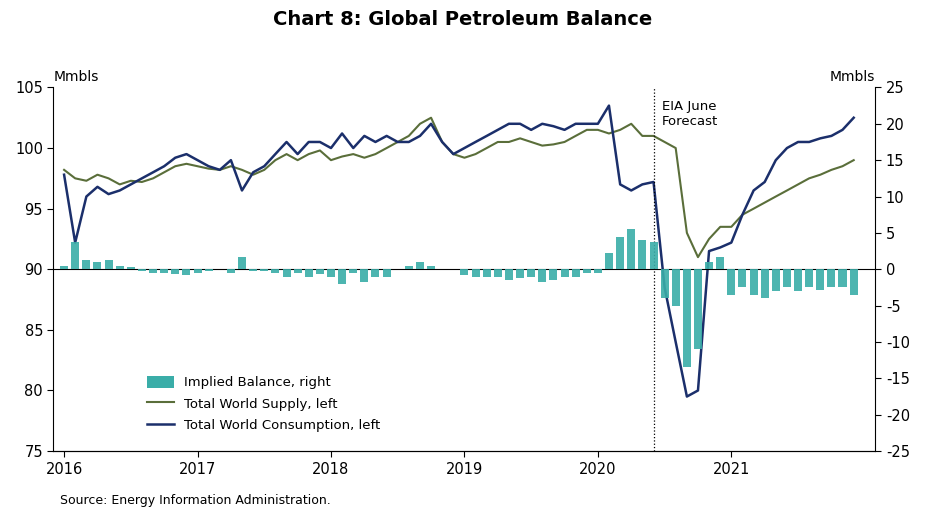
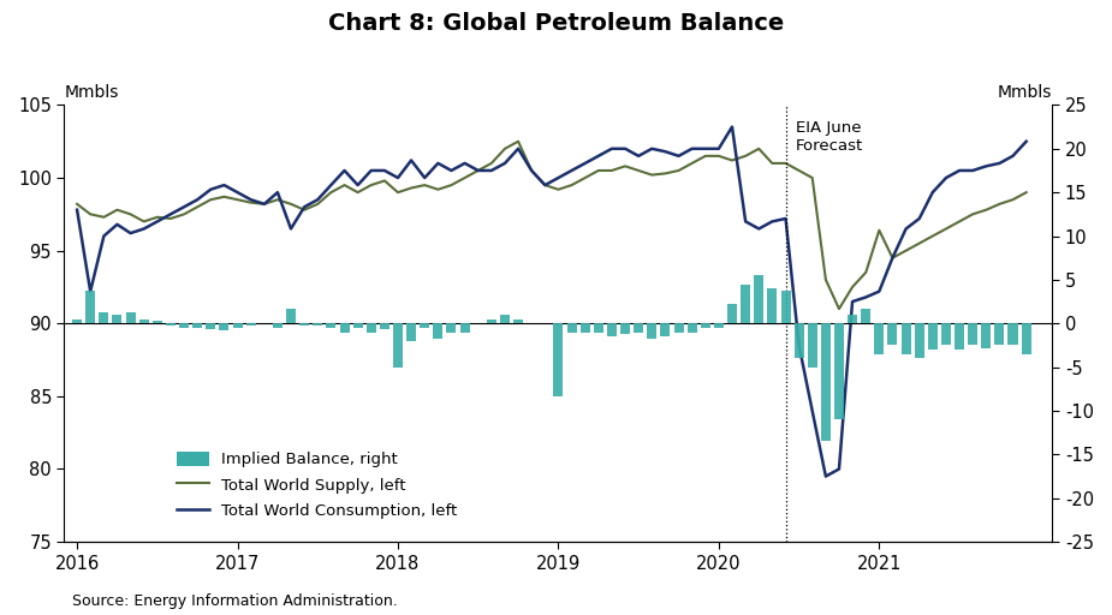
Implied Balance, right/2018: -1.0 -> -5.0
Implied Balance, right/2019: -0.8 -> -8.4
Total World Supply, left/2021: 93.5 -> 96.4
